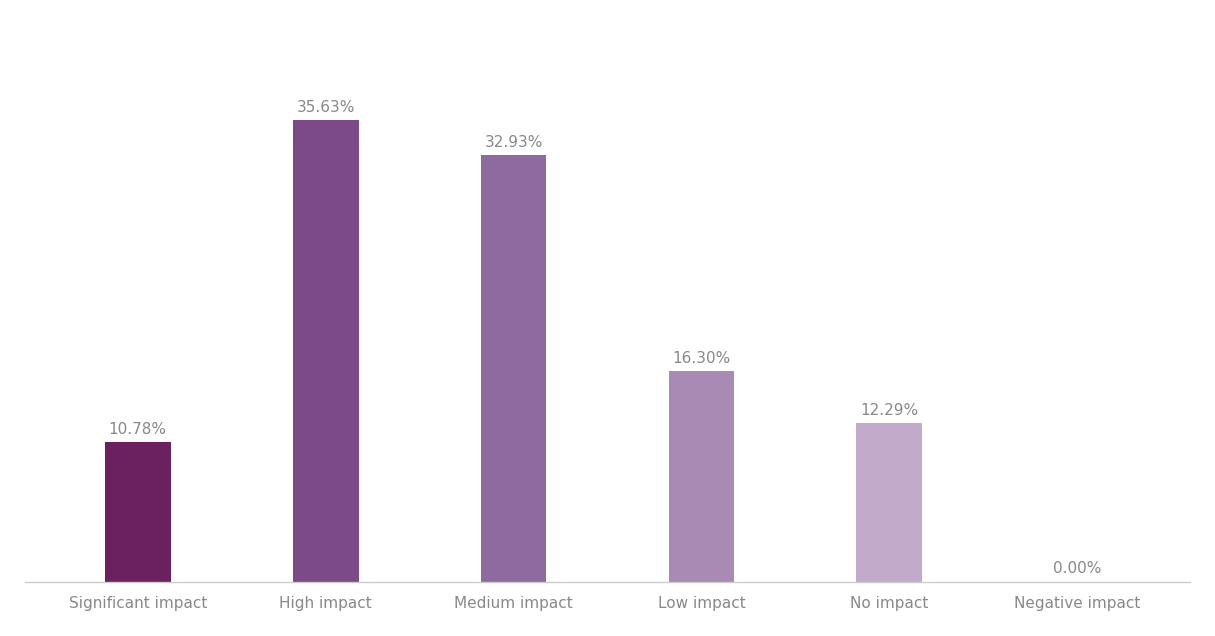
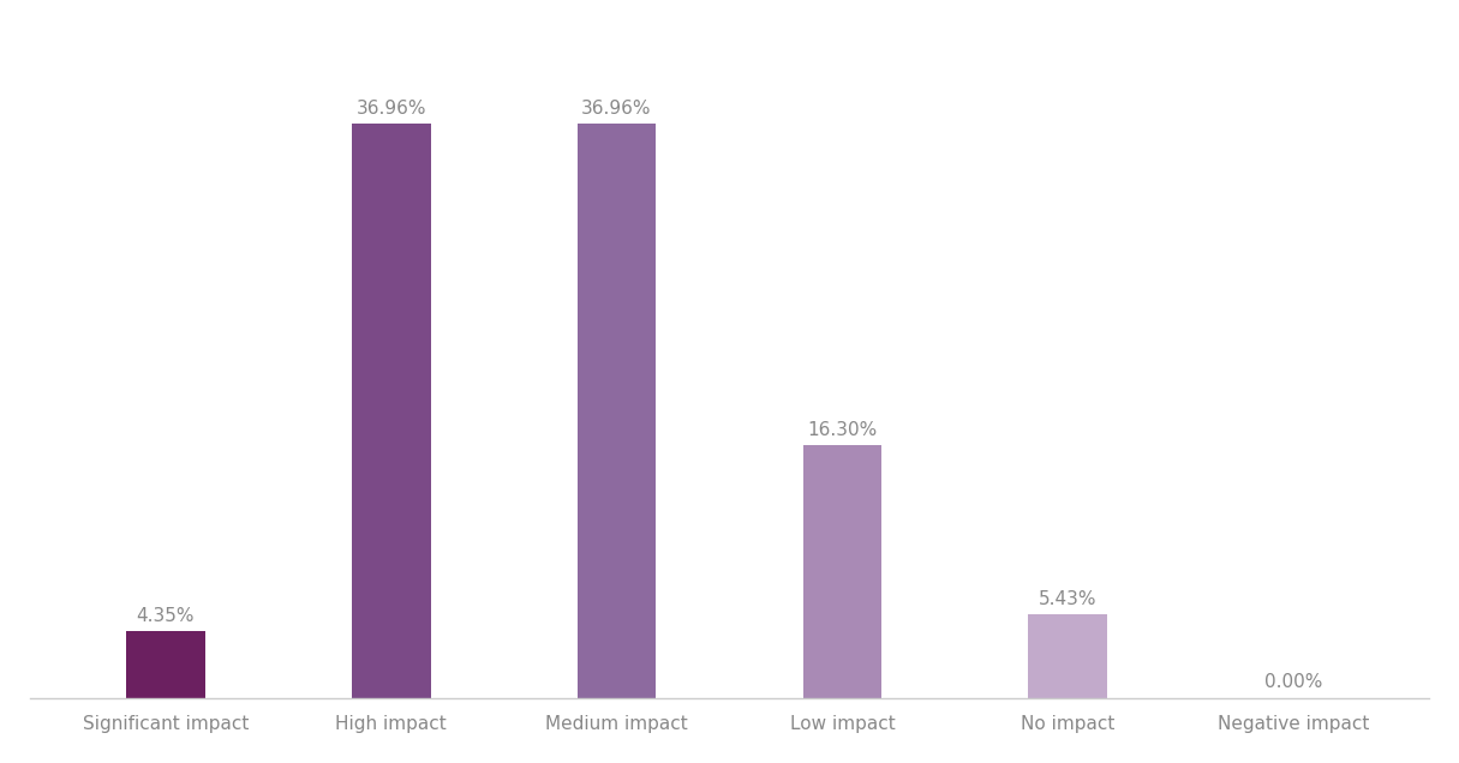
Significant impact: 10.78% -> 4.35%
High impact: 35.63% -> 36.96%
Medium impact: 32.93% -> 36.96%
No impact: 12.29% -> 5.43%
